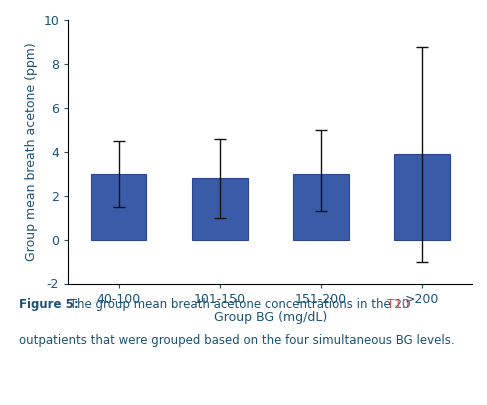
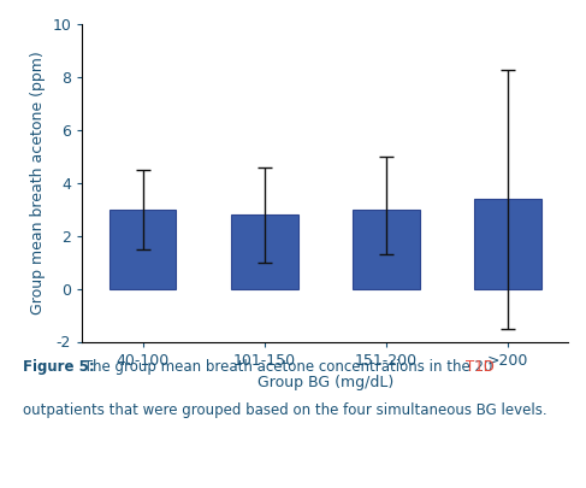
>200: 3.9 -> 3.4
